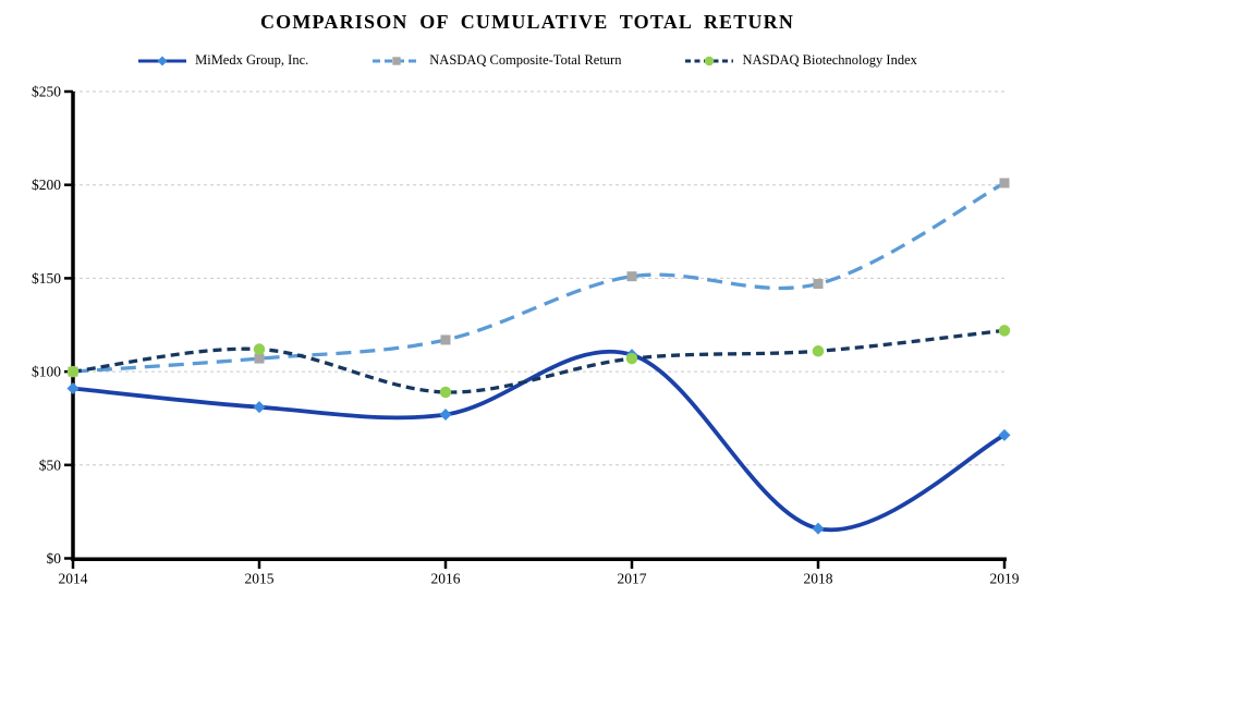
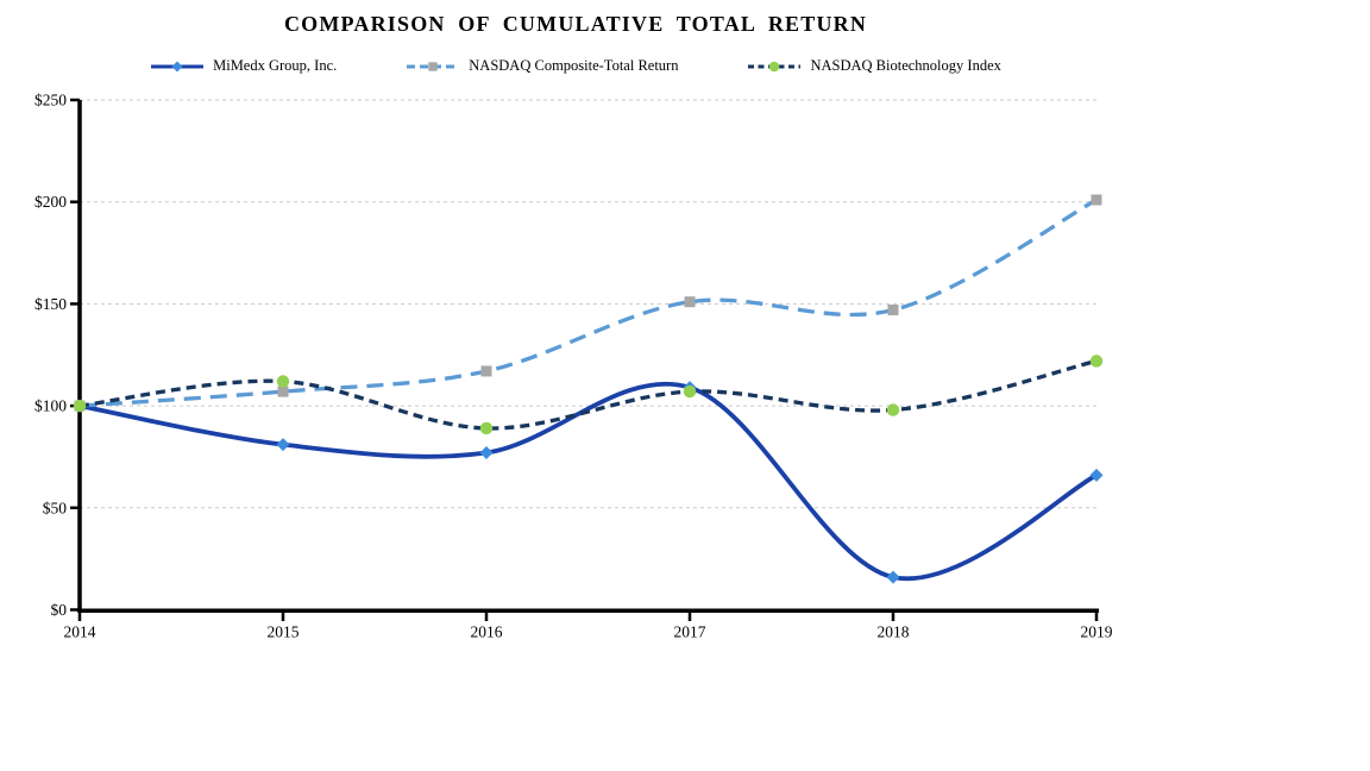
MiMedx Group, Inc./2014: $91 -> $100
NASDAQ Biotechnology Index/2018: $111 -> $98
